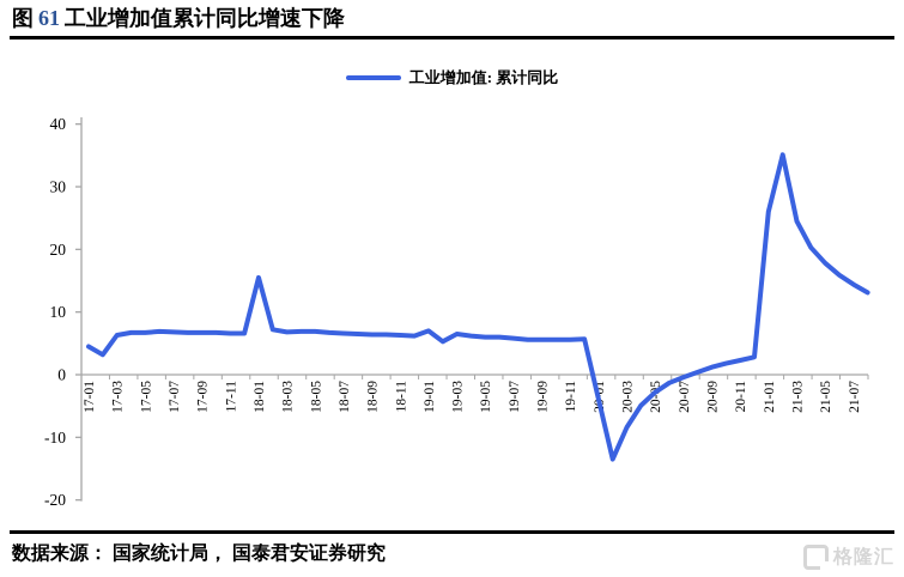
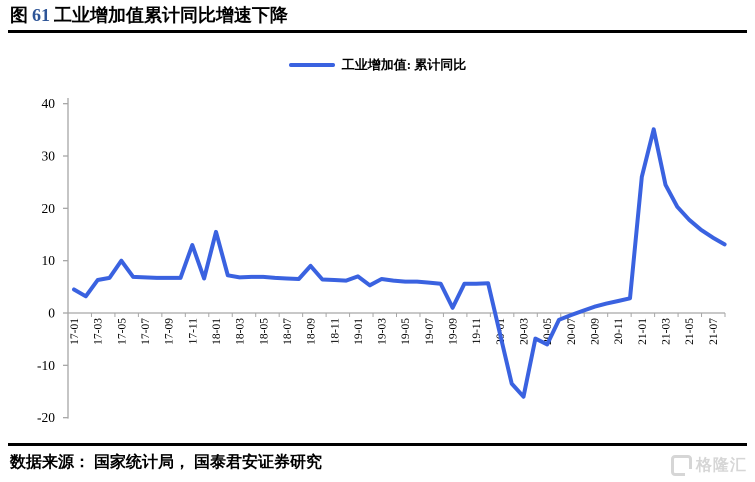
17-05: 7 -> 10
17-11: 7 -> 13
18-09: 6 -> 9
19-09: 6 -> 1
20-03: -8 -> -16
20-05: -3 -> -6
